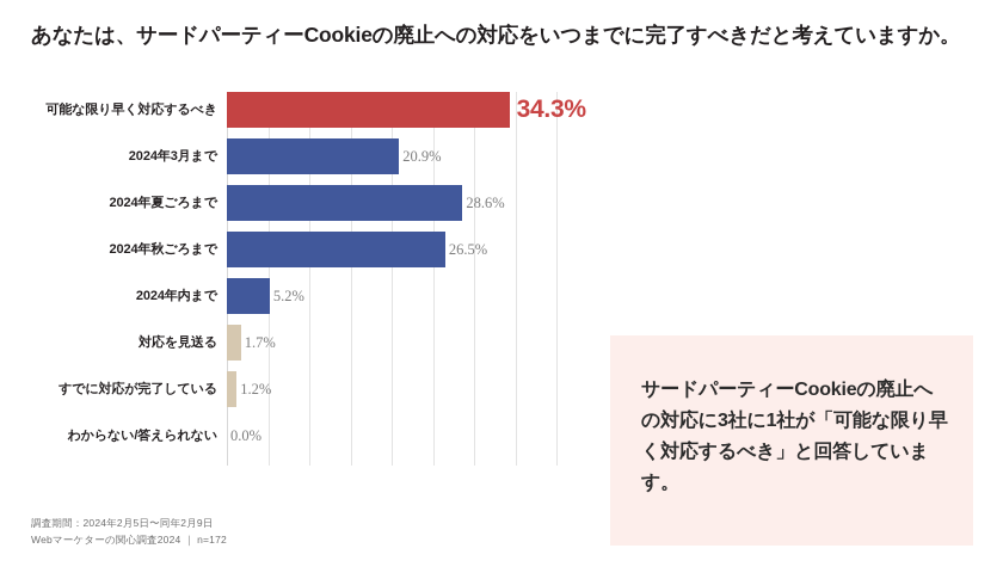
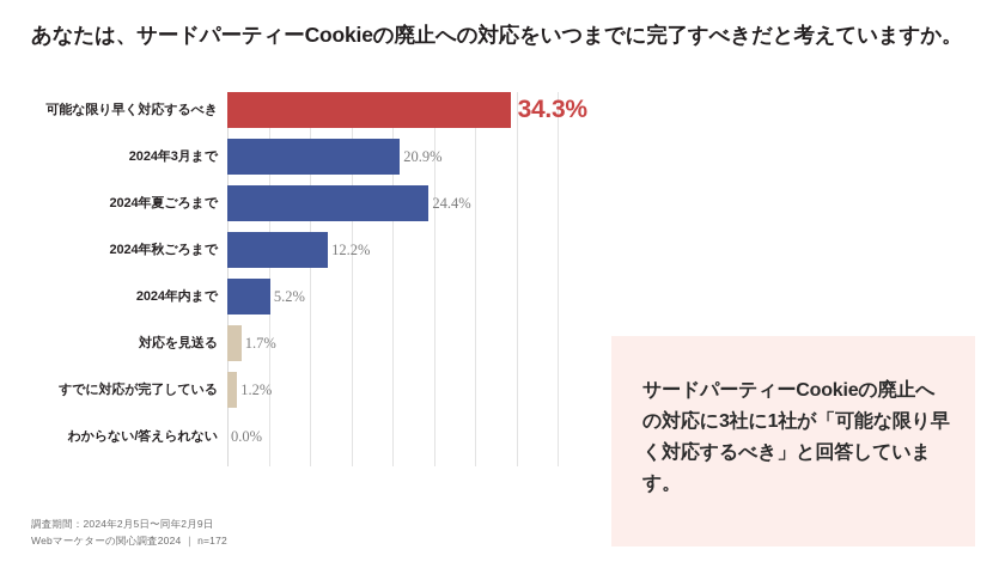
2024年夏ごろまで: 28.6% -> 24.4%
2024年秋ごろまで: 26.5% -> 12.2%
